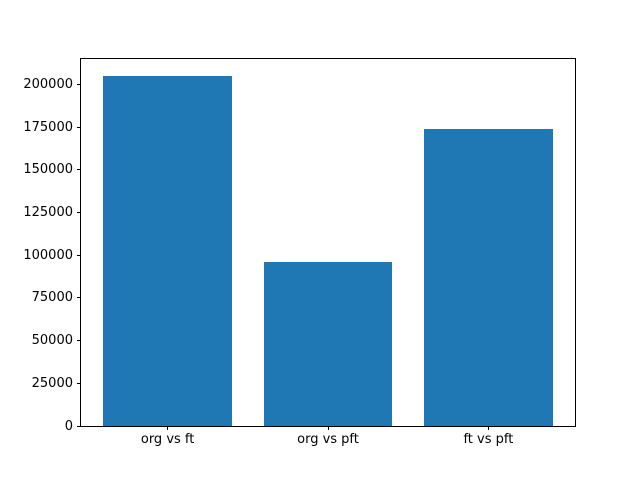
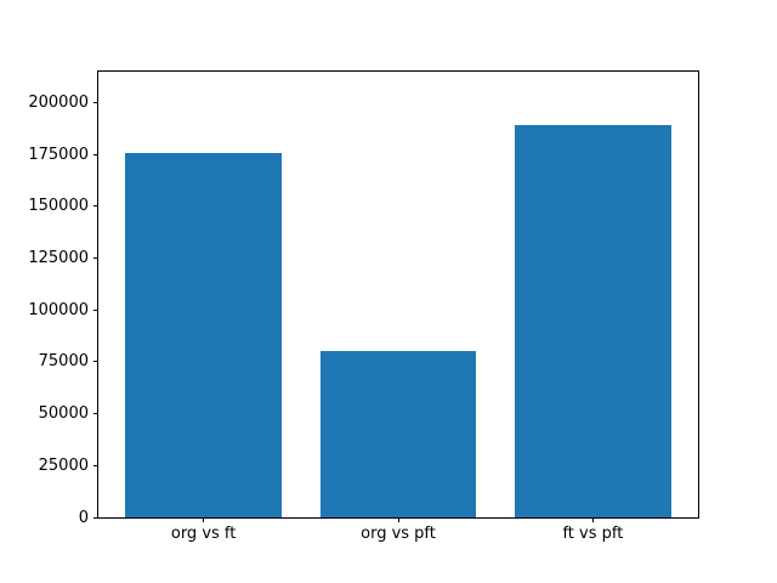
org vs ft: 205000 -> 176000
org vs pft: 96000 -> 80000
ft vs pft: 174000 -> 189000
